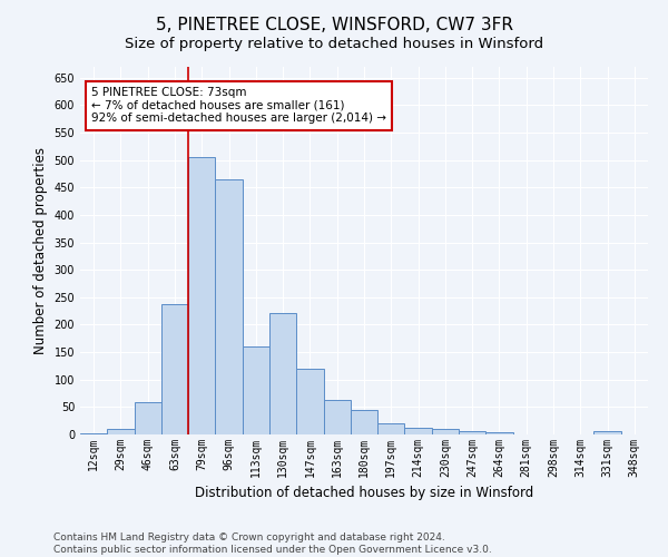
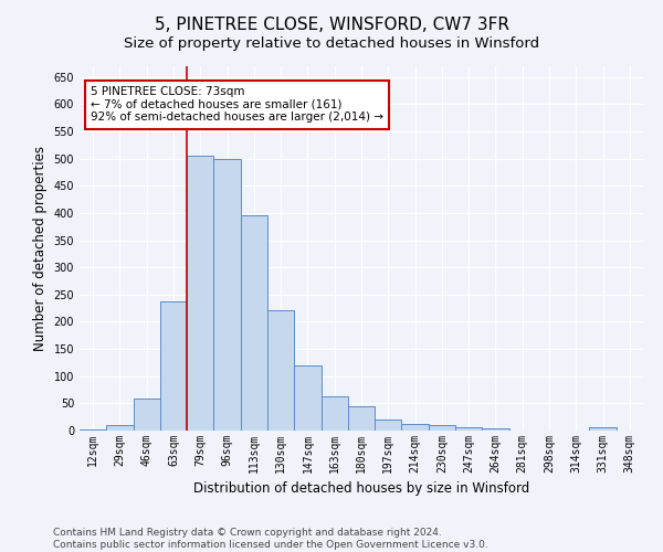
96sqm: 465 -> 500
113sqm: 160 -> 395
